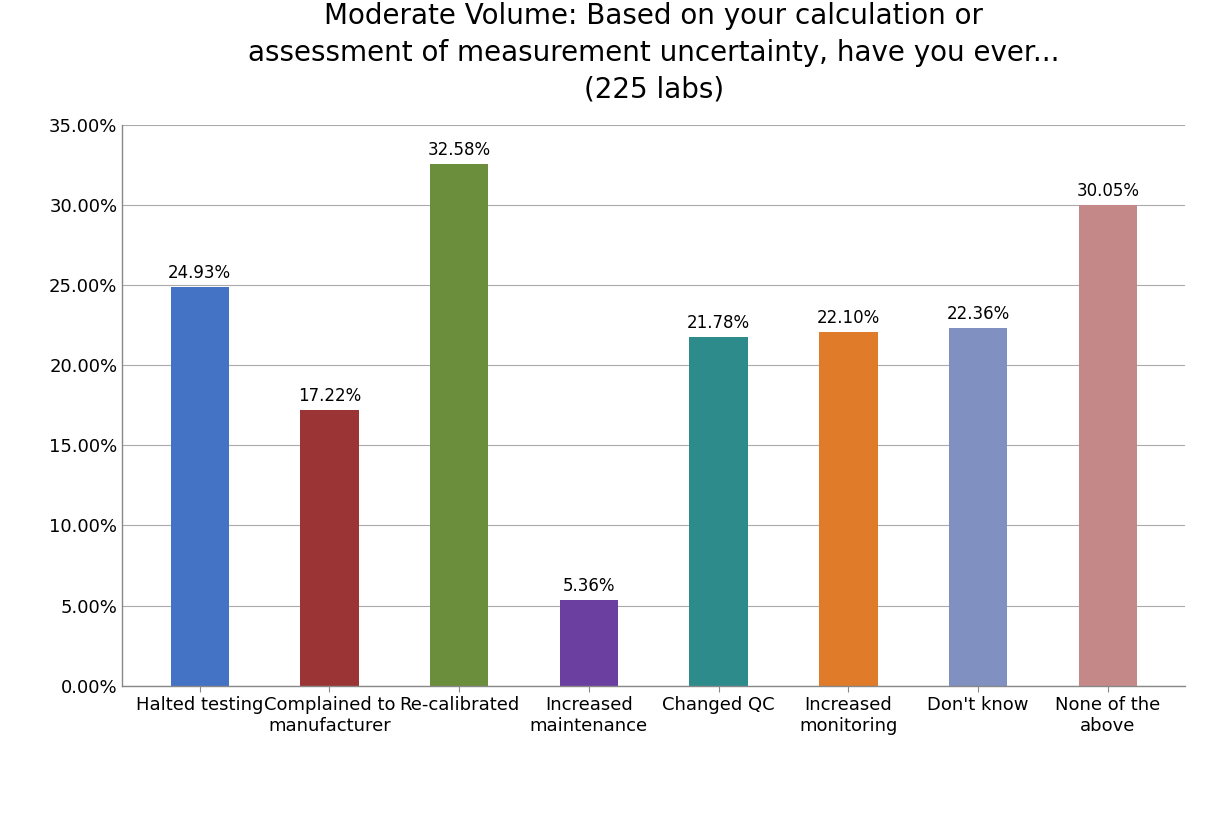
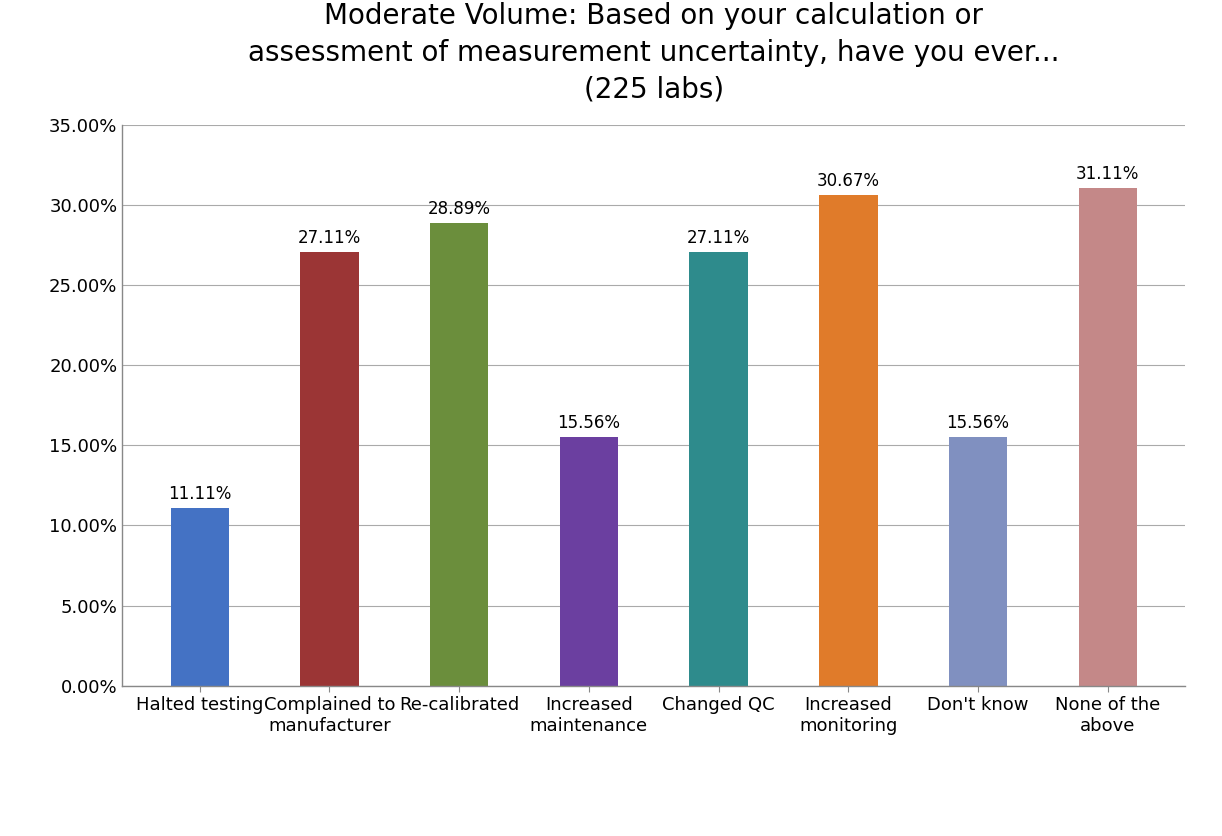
Halted testing: 24.93% -> 11.11%
Complained to manufacturer: 17.22% -> 27.11%
Re-calibrated: 32.58% -> 28.89%
Increased maintenance: 5.36% -> 15.56%
Changed QC: 21.78% -> 27.11%
Increased monitoring: 22.10% -> 30.67%
Don't know: 22.36% -> 15.56%
None of the above: 30.05% -> 31.11%
